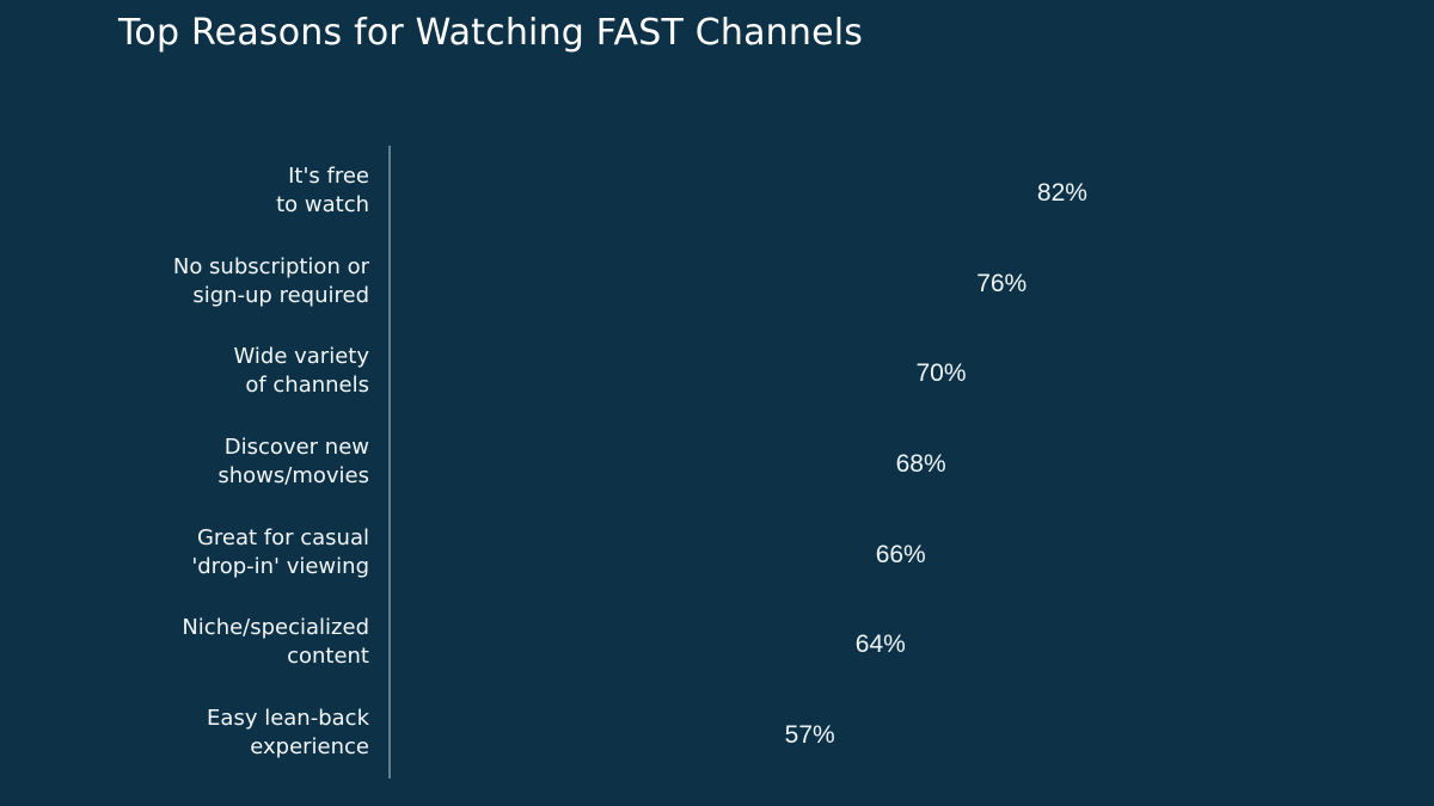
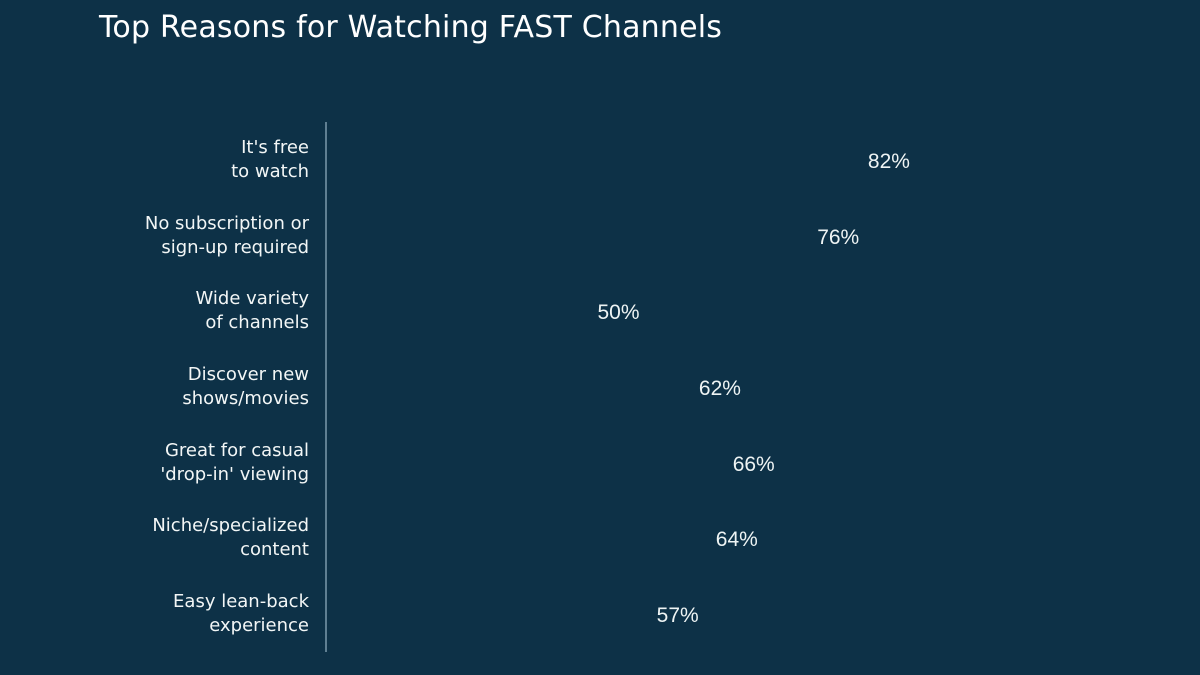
Wide variety of channels: 70% -> 50%
Discover new shows/movies: 68% -> 62%
